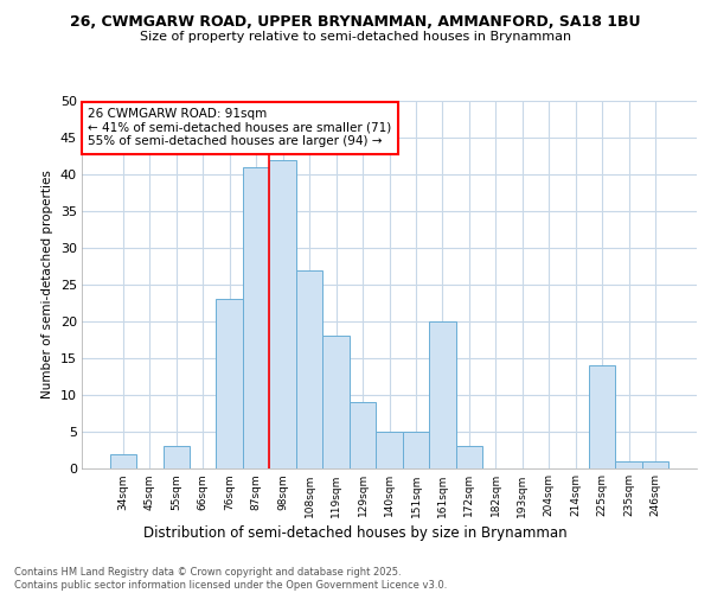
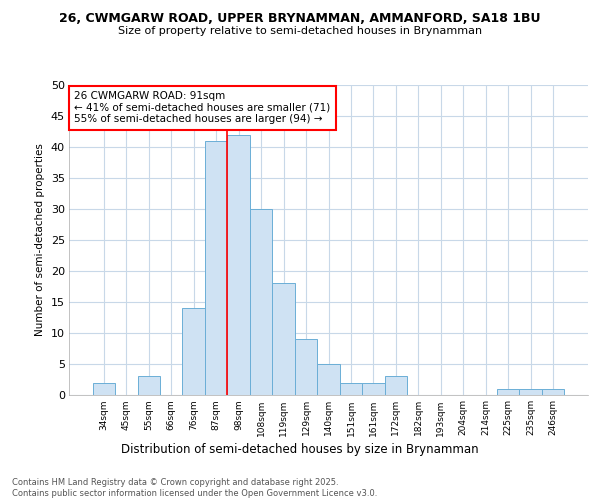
76sqm: 23 -> 14
108sqm: 27 -> 30
151sqm: 5 -> 2
161sqm: 20 -> 2
225sqm: 14 -> 1
